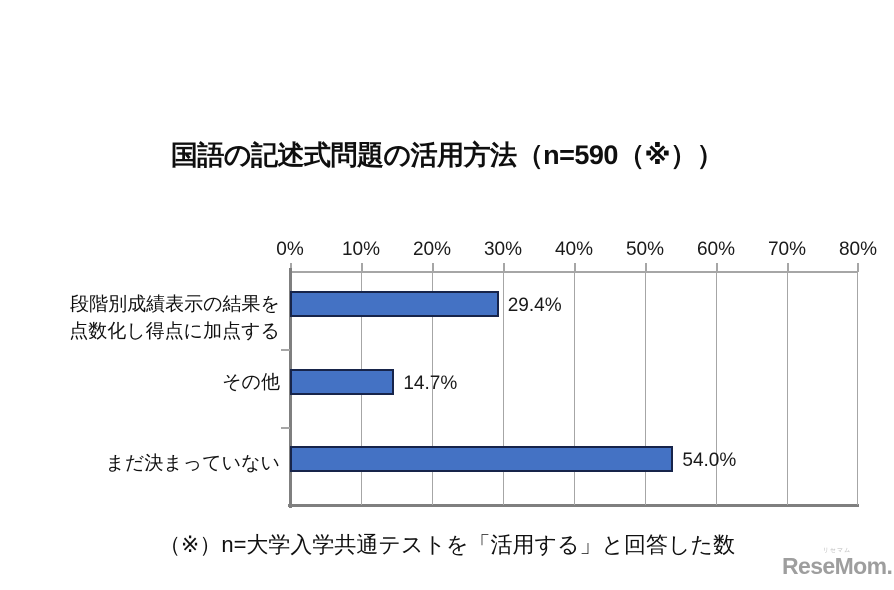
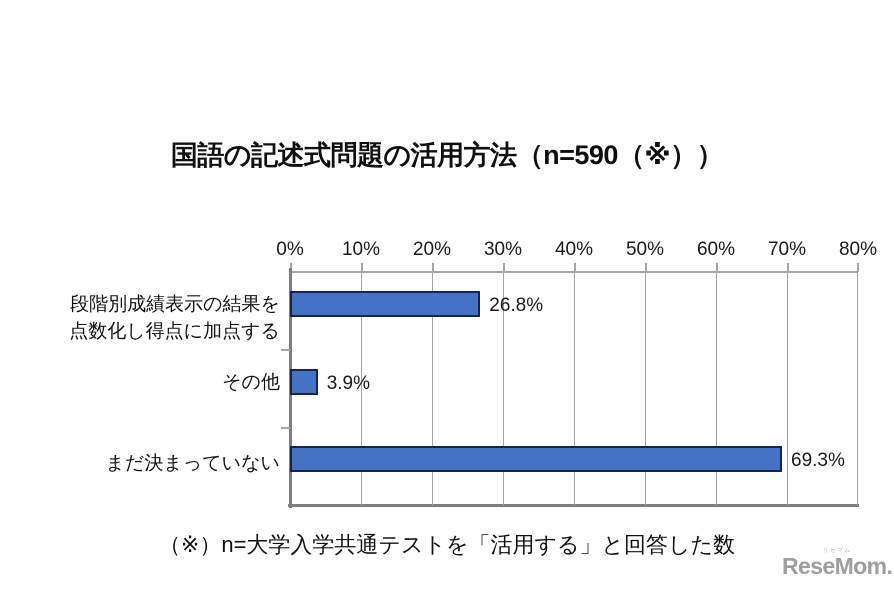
段階別成績表示の結果を 点数化し得点に加点する: 29.4% -> 26.8%
その他: 14.7% -> 3.9%
まだ決まっていない: 54.0% -> 69.3%
